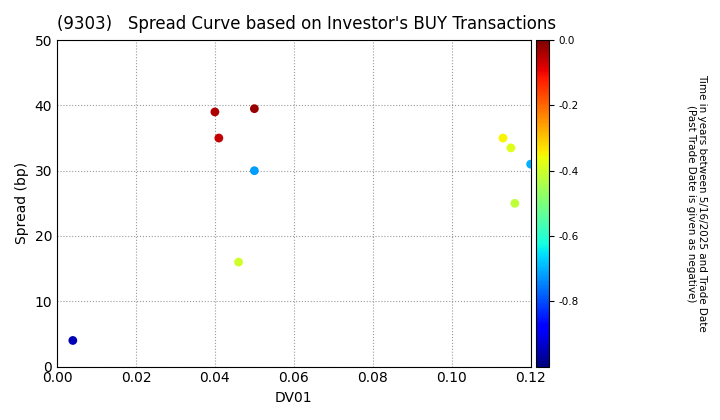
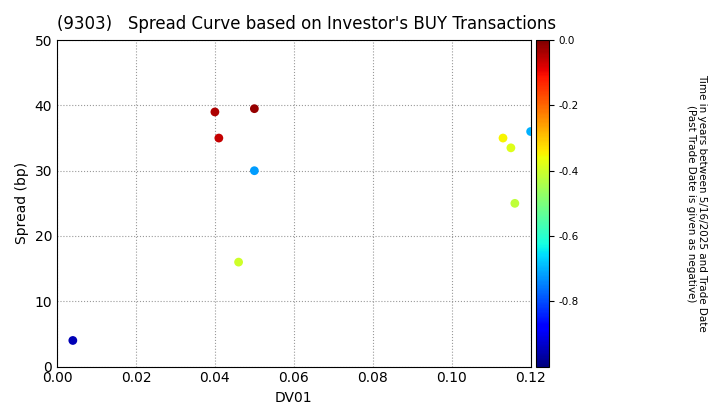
0.12: 31.0 -> 36.0
